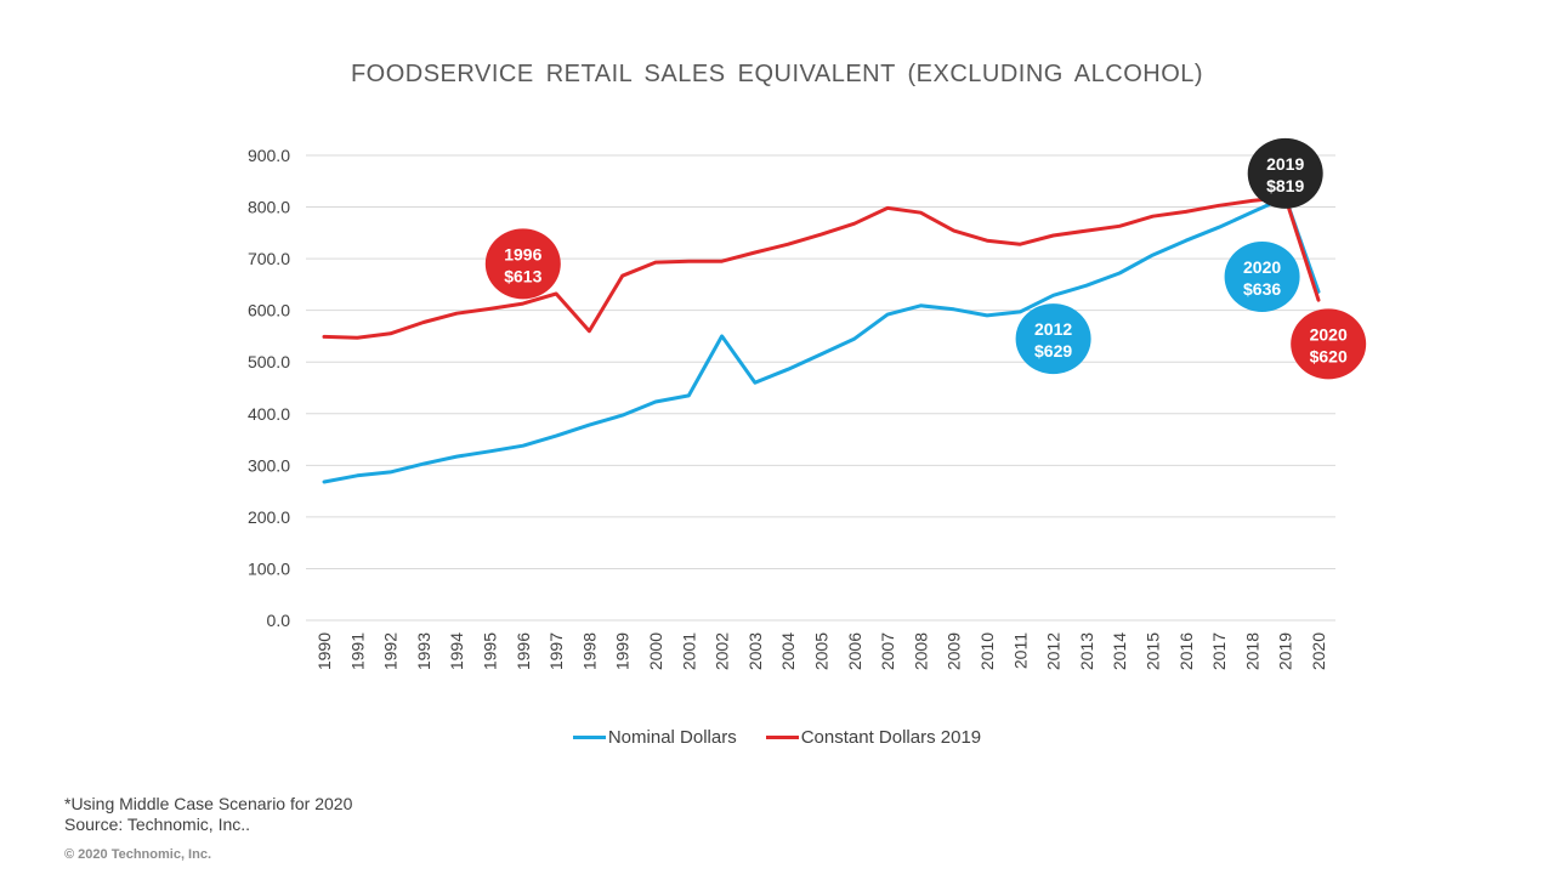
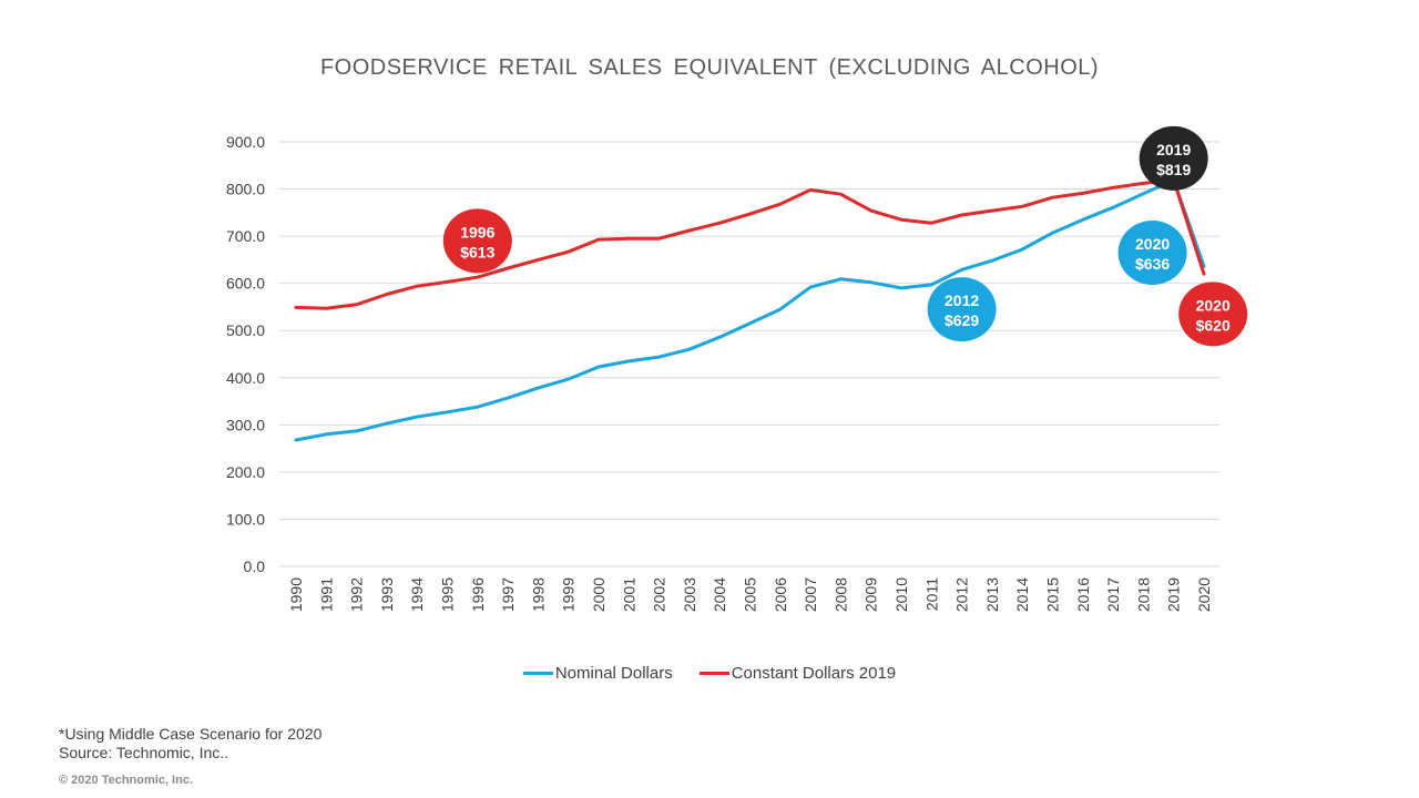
Constant Dollars 2019/1998: 560 -> 650
Nominal Dollars/2002: 550 -> 440
